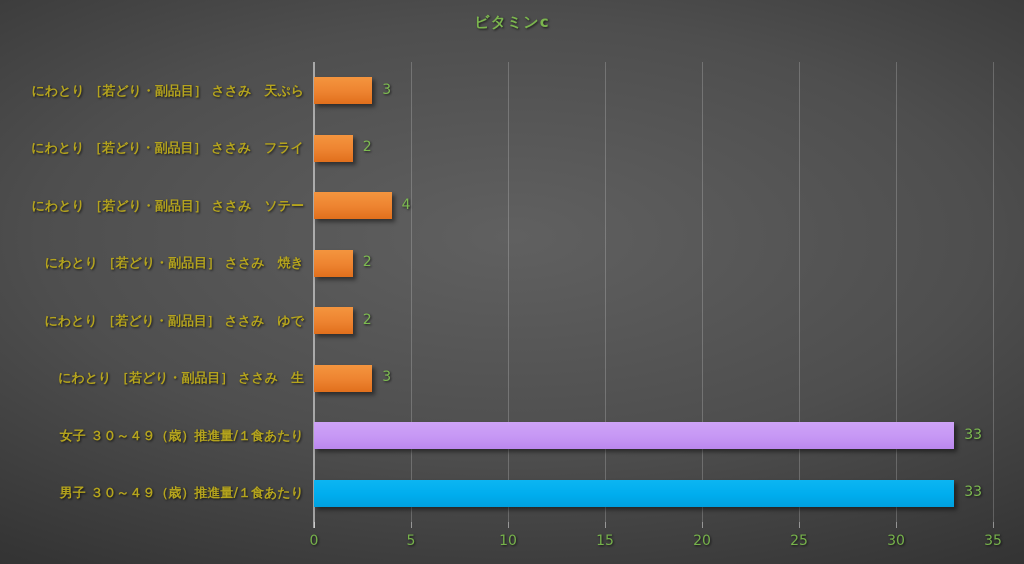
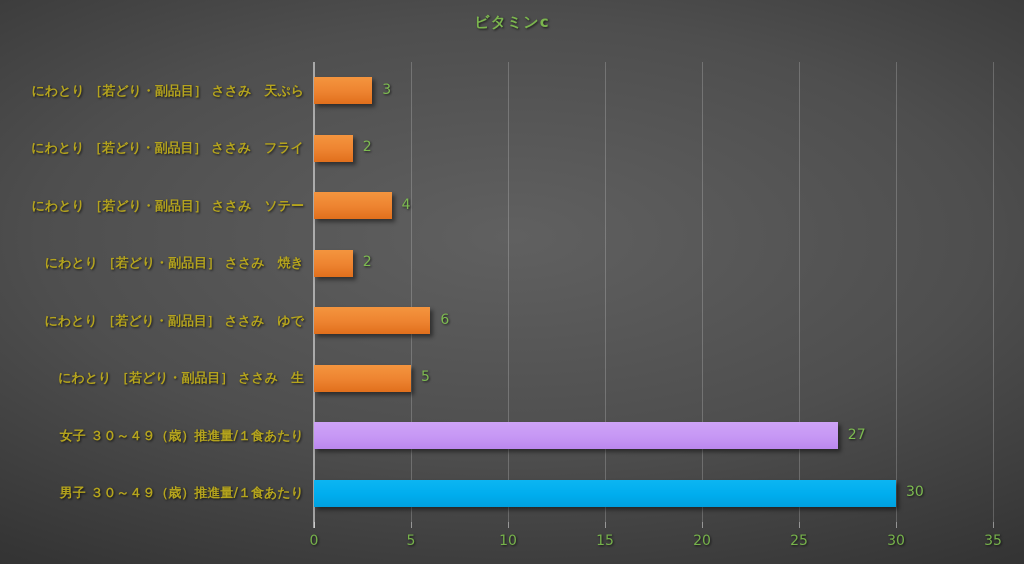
にわとり ［若どり・副品目］ ささみ ゆで: 2 -> 6
にわとり ［若どり・副品目］ ささみ 生: 3 -> 5
女子 ３０～４９（歳）推進量/１食あたり: 33 -> 27
男子 ３０～４９（歳）推進量/１食あたり: 33 -> 30
